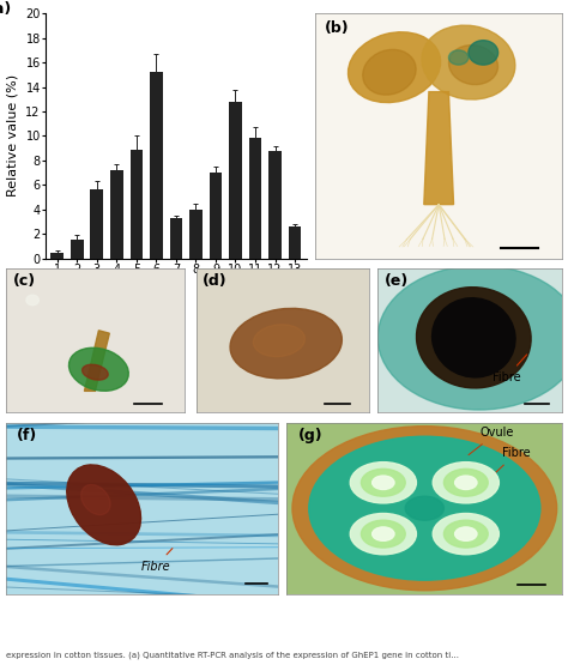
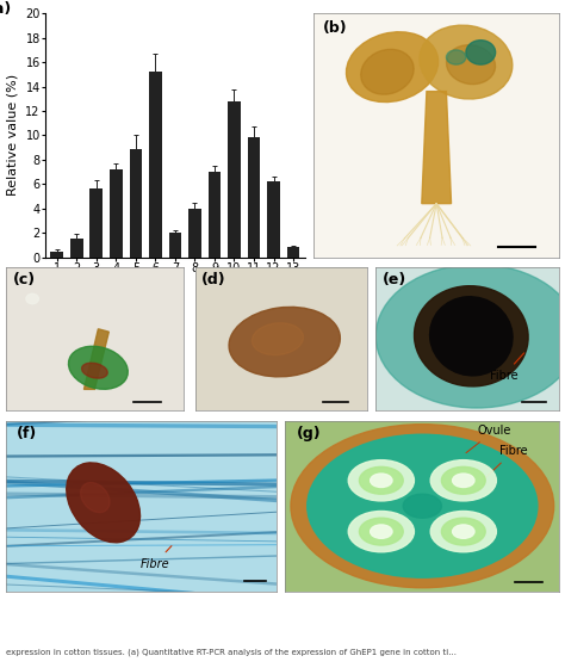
7: 3.3 -> 2.0
12: 8.8 -> 6.2
13: 2.6 -> 0.8
